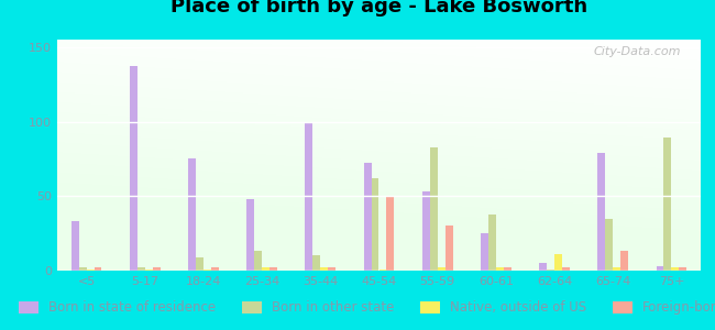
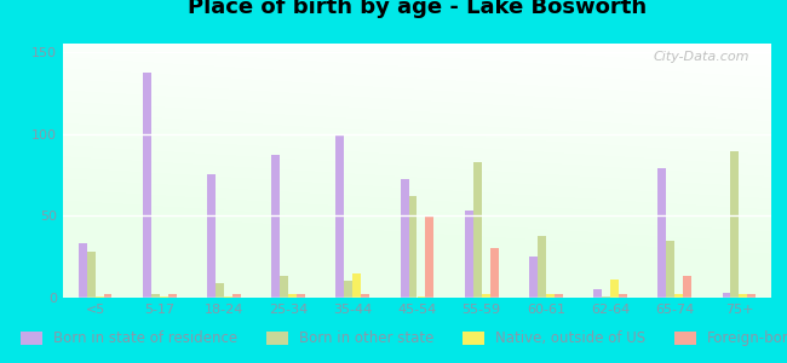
Born in other state/<5: 2 -> 28
Born in state of residence/25-34: 48 -> 87
Native, outside of US/35-44: 2 -> 15
